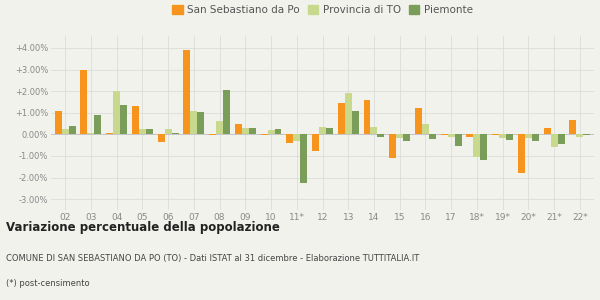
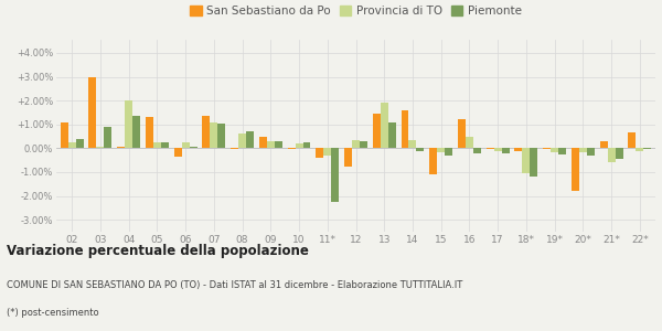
San Sebastiano da Po/07: 3.90% -> 1.35%
Piemonte/08: 2.05% -> 0.70%
Piemonte/17: -0.55% -> -0.20%
